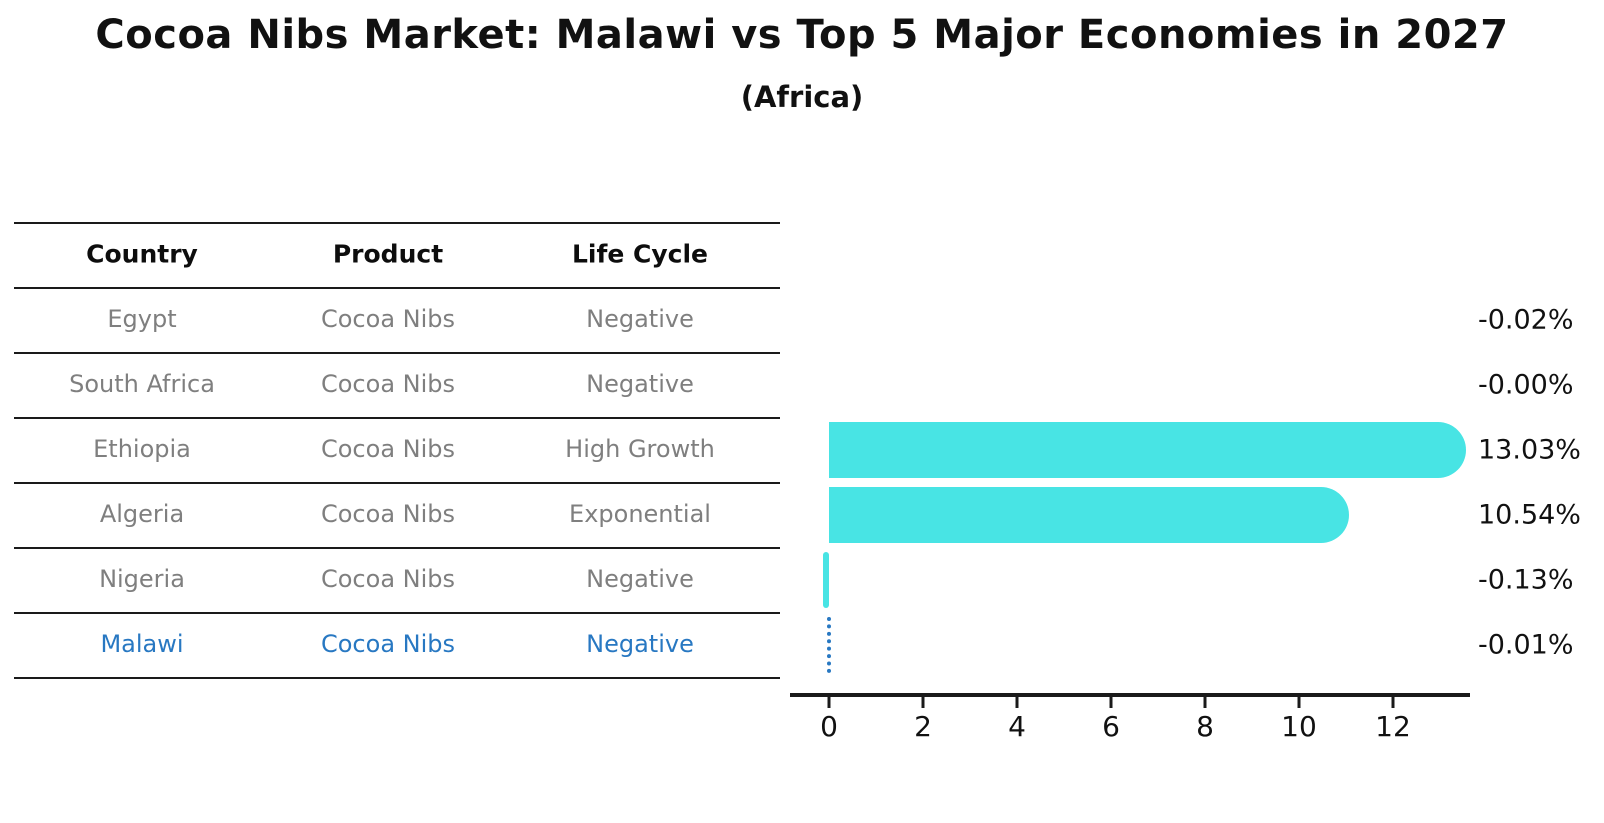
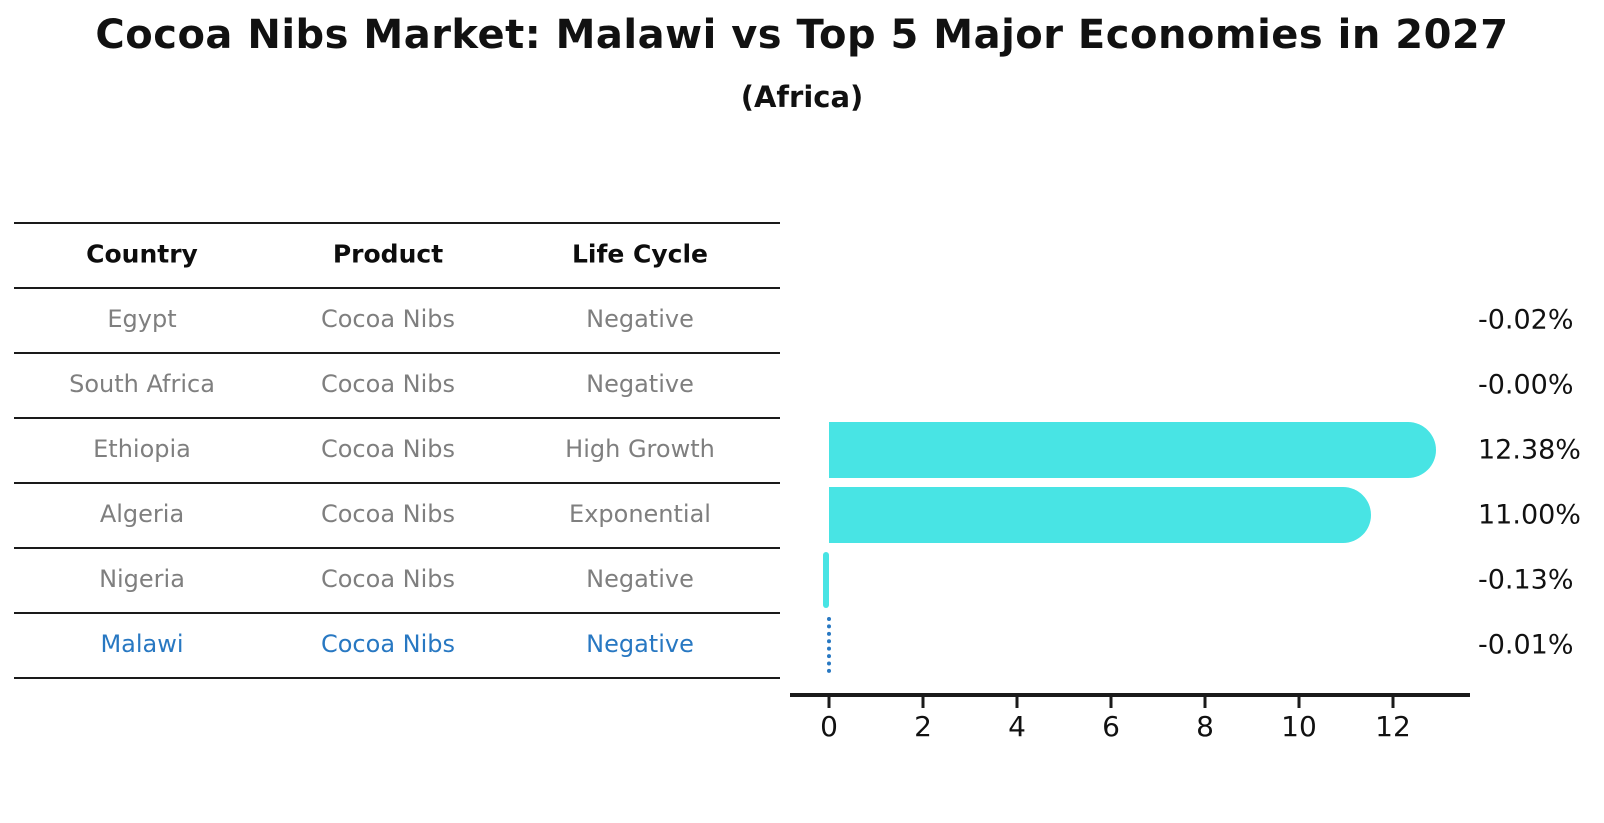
Ethiopia: 13.03% -> 12.38%
Algeria: 10.54% -> 11.00%
